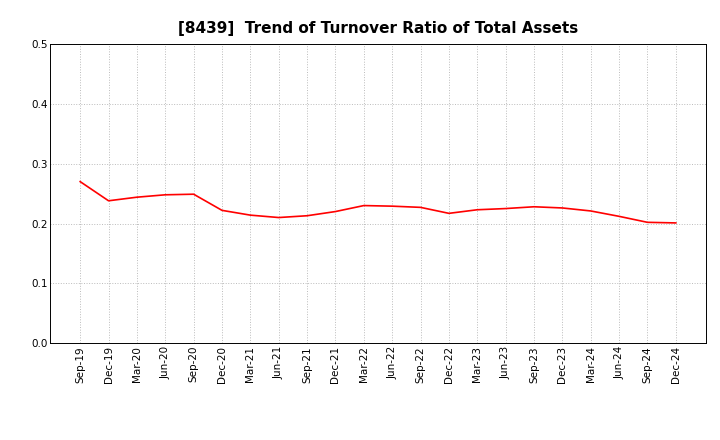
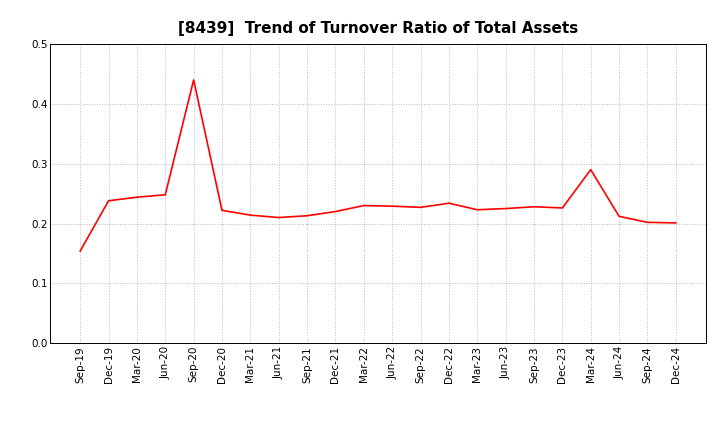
Sep-19: 0.270 -> 0.154
Sep-20: 0.249 -> 0.440
Dec-22: 0.217 -> 0.234
Mar-24: 0.221 -> 0.290
